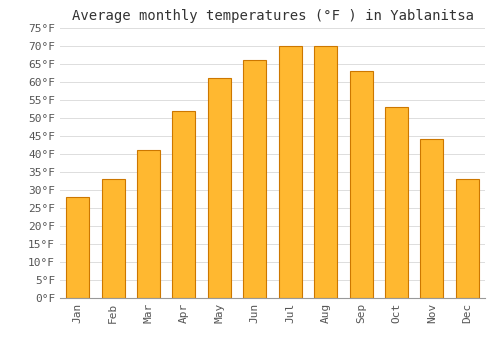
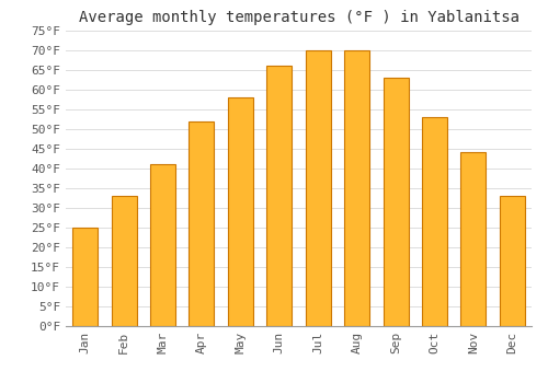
Jan: 28°F -> 25°F
May: 61°F -> 58°F
